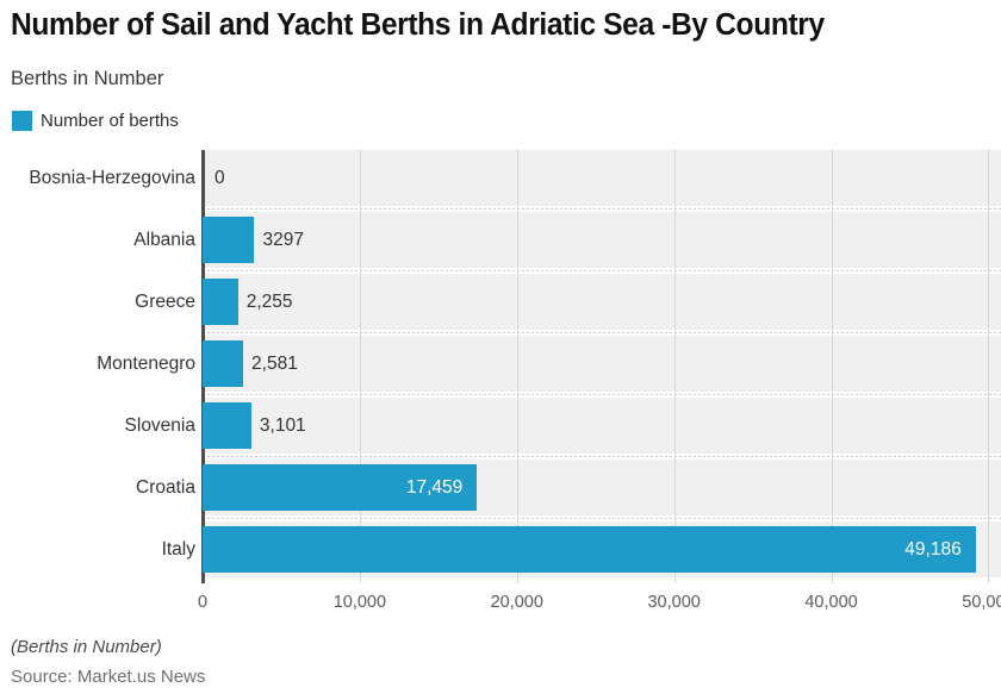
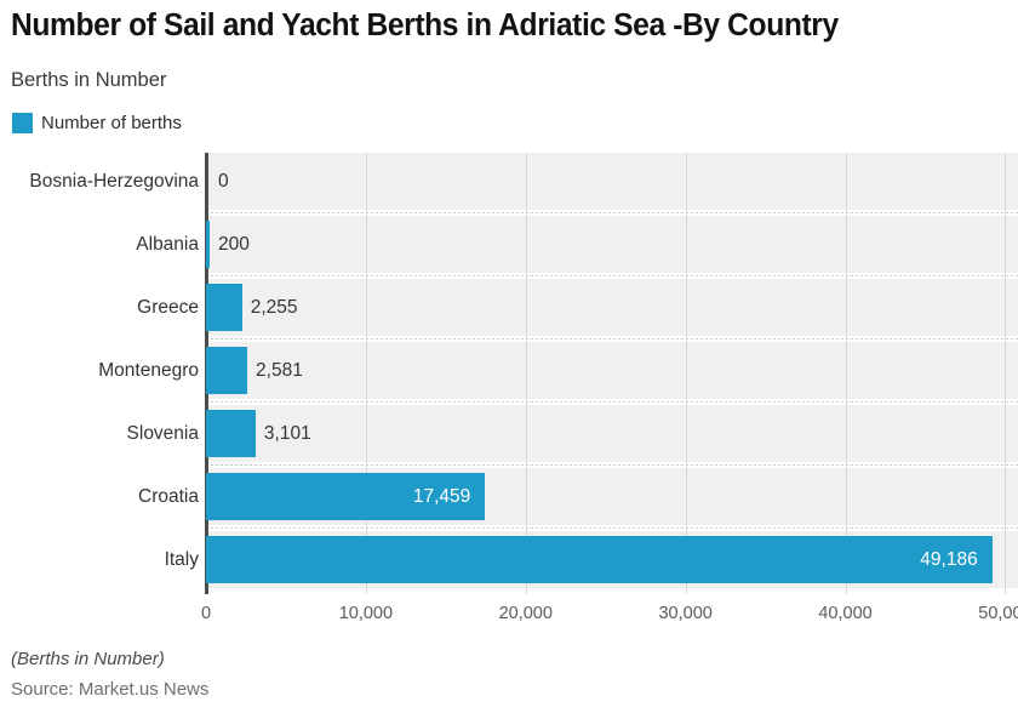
Albania: 3297 -> 200
